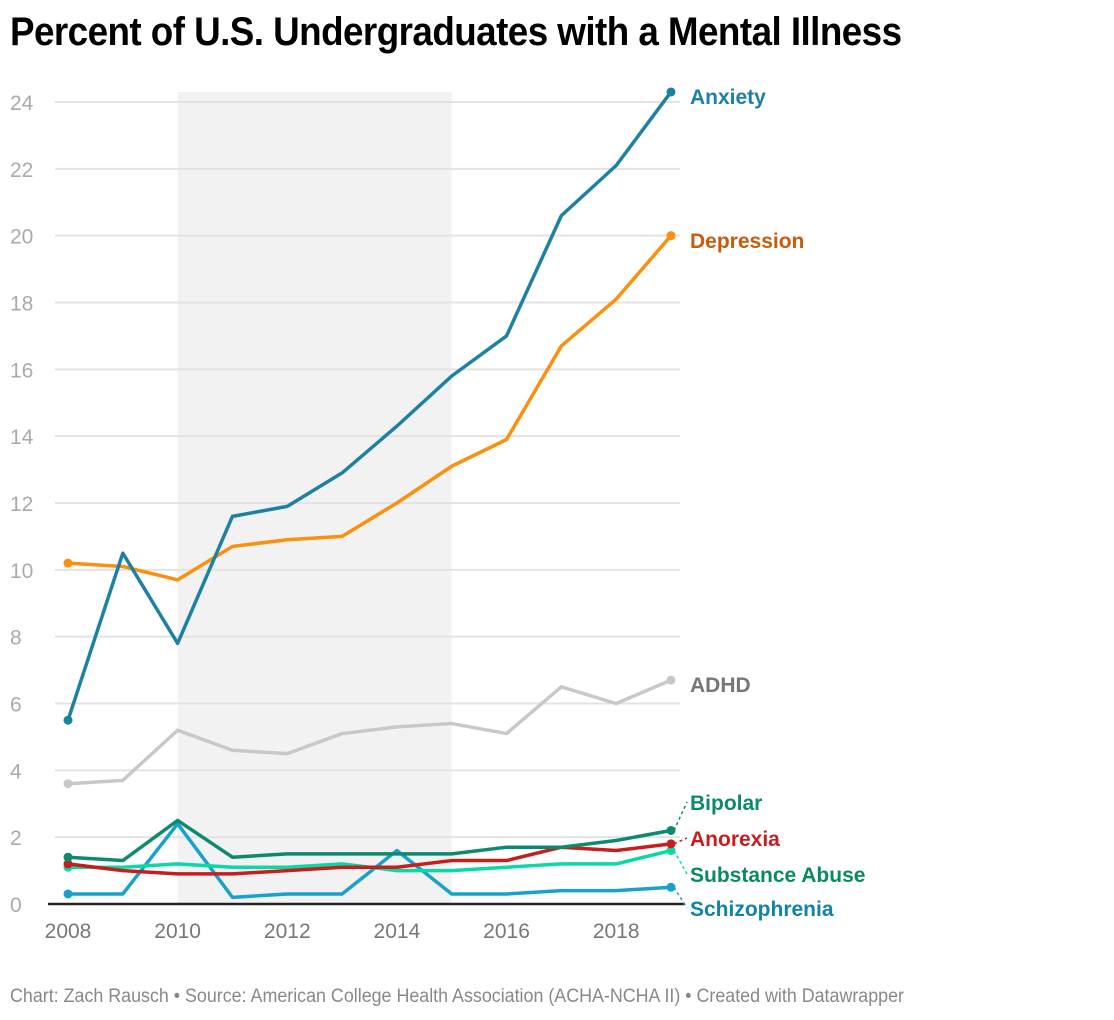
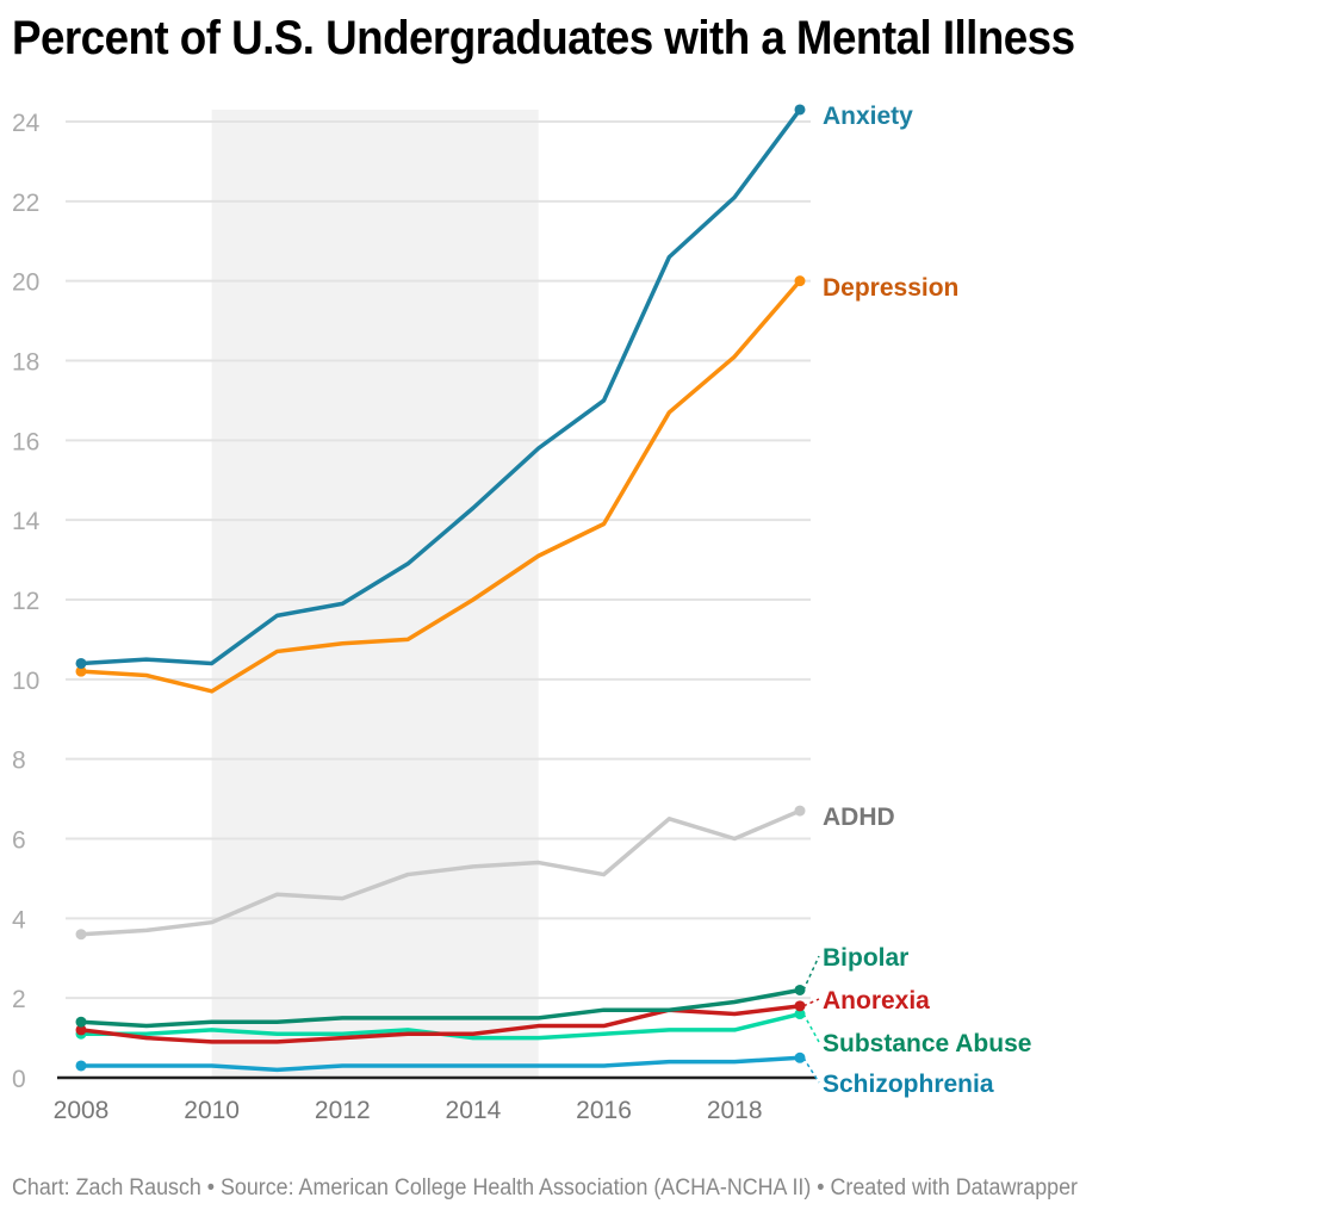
Anxiety/2008: 5.5 -> 10.4
Anxiety/2010: 7.8 -> 10.4
ADHD/2010: 5.2 -> 3.9
Bipolar/2010: 2.5 -> 1.4
Schizophrenia/2010: 2.4 -> 0.3
Schizophrenia/2014: 1.6 -> 0.3
